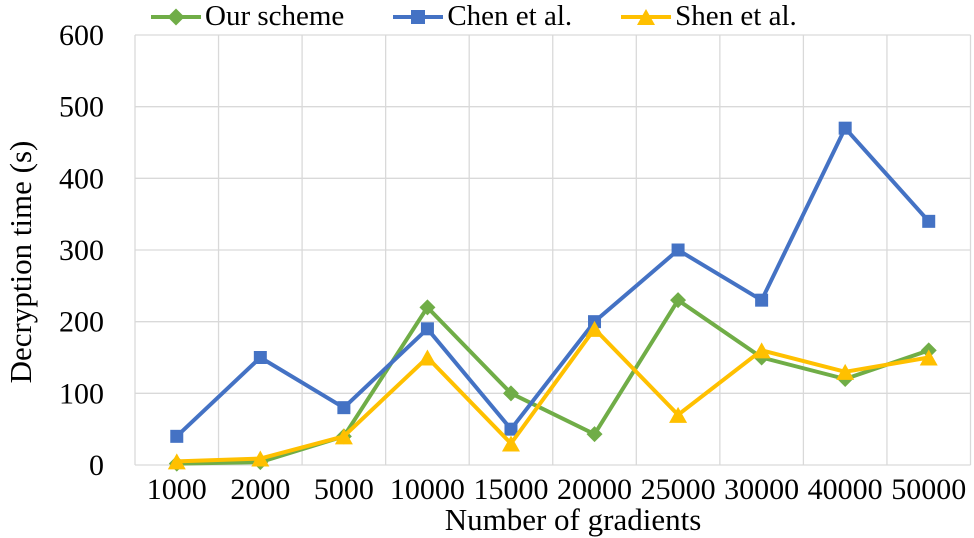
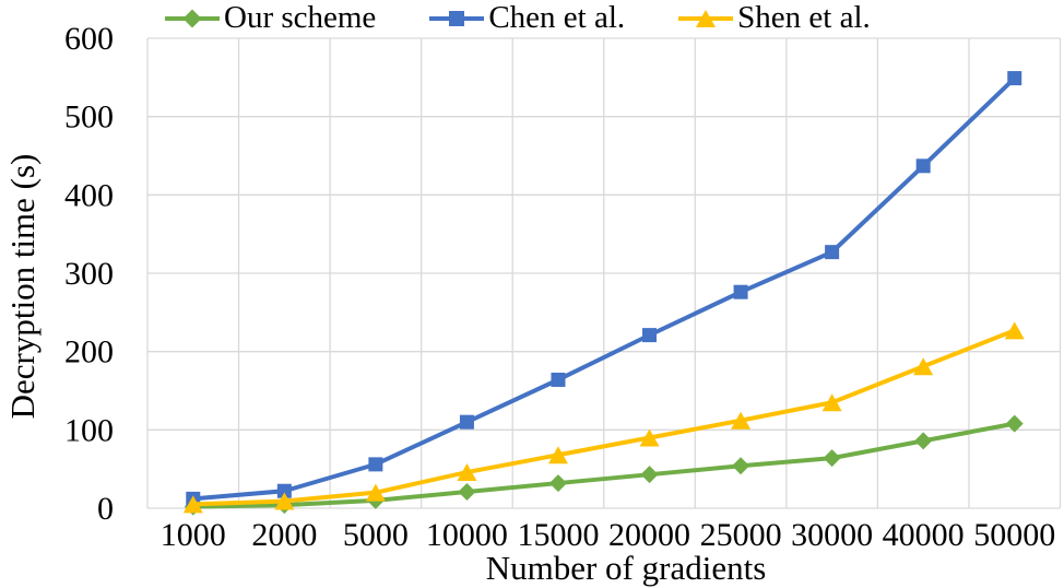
Chen et al./1000: 40 -> 10
Chen et al./2000: 150 -> 20
Our scheme/5000: 40 -> 10
Chen et al./5000: 80 -> 60
Shen et al./5000: 40 -> 20
Our scheme/10000: 220 -> 20
Chen et al./10000: 190 -> 110
Shen et al./10000: 150 -> 50
Our scheme/15000: 100 -> 30
Chen et al./15000: 50 -> 160
Shen et al./15000: 30 -> 70
Chen et al./20000: 200 -> 220
Shen et al./20000: 190 -> 90
Our scheme/25000: 230 -> 50
Chen et al./25000: 300 -> 280
Shen et al./25000: 70 -> 110
Our scheme/30000: 150 -> 60
Chen et al./30000: 230 -> 330
Shen et al./30000: 160 -> 140
Our scheme/40000: 120 -> 90
Chen et al./40000: 470 -> 440
Shen et al./40000: 130 -> 180
Our scheme/50000: 160 -> 110
Chen et al./50000: 340 -> 550
Shen et al./50000: 150 -> 230
